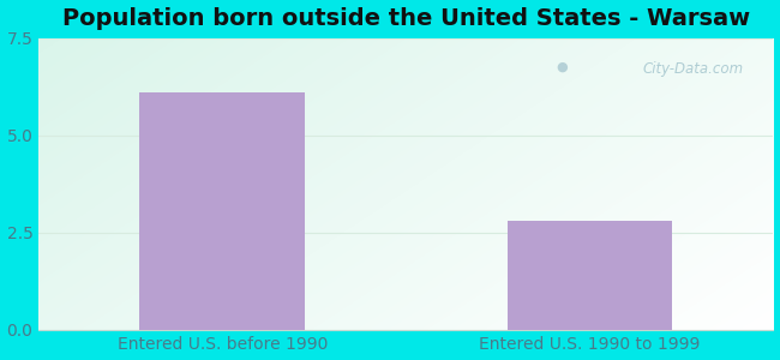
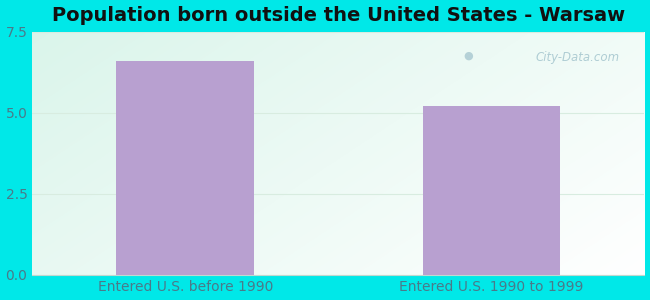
Entered U.S. before 1990: 6.1 -> 6.6
Entered U.S. 1990 to 1999: 2.8 -> 5.2
